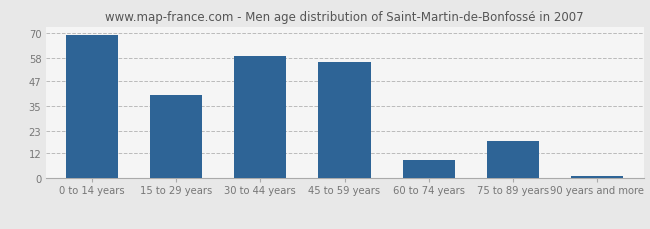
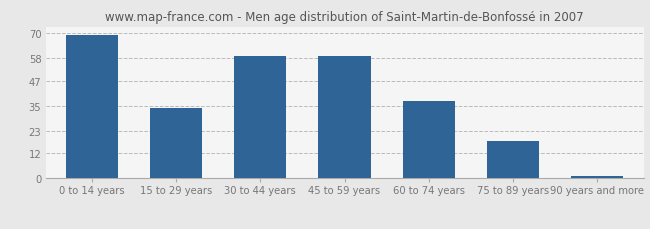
15 to 29 years: 40 -> 34
45 to 59 years: 56 -> 59
60 to 74 years: 9 -> 37
